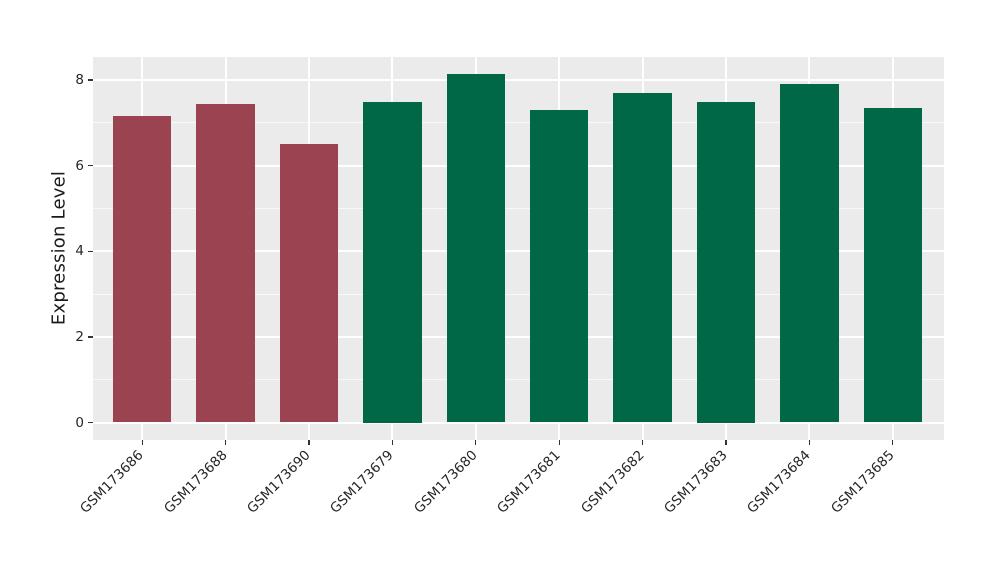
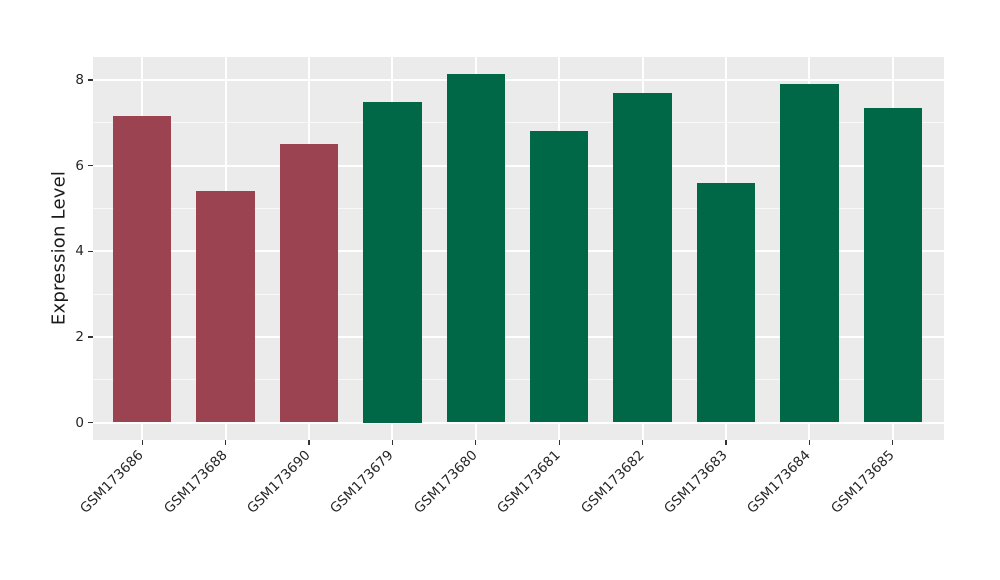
GSM173688: 7.5 -> 5.4
GSM173681: 7.3 -> 6.8
GSM173683: 7.5 -> 5.6
